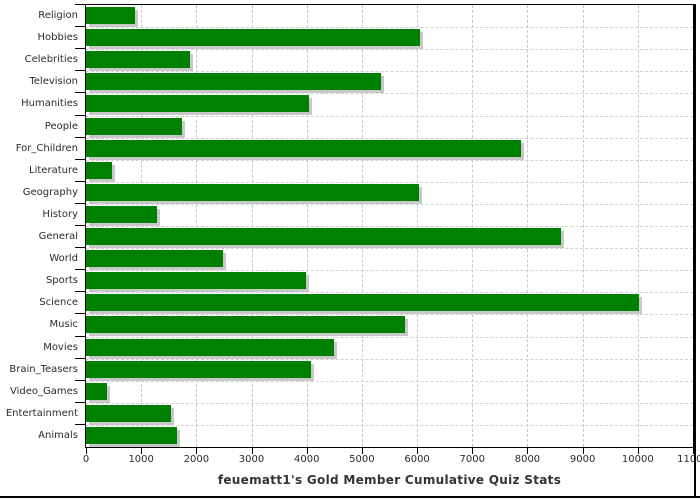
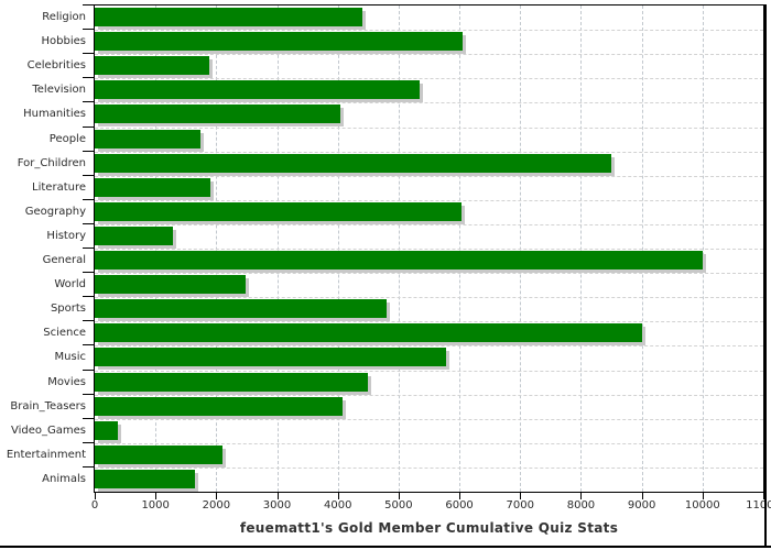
Religion: 900 -> 4400
For_Children: 7900 -> 8500
Literature: 500 -> 1900
General: 8600 -> 10000
Sports: 4000 -> 4800
Science: 10000 -> 9000
Entertainment: 1500 -> 2100
